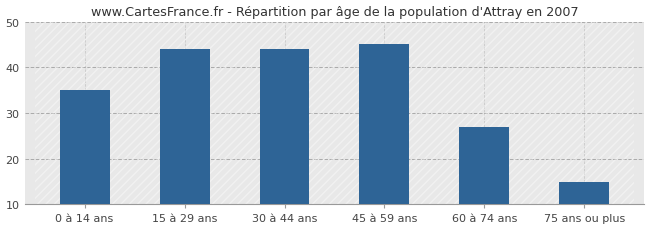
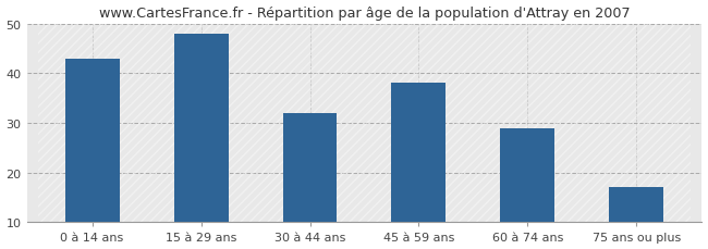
0 à 14 ans: 35 -> 43
15 à 29 ans: 44 -> 48
30 à 44 ans: 44 -> 32
45 à 59 ans: 45 -> 38
60 à 74 ans: 27 -> 29
75 ans ou plus: 15 -> 17
